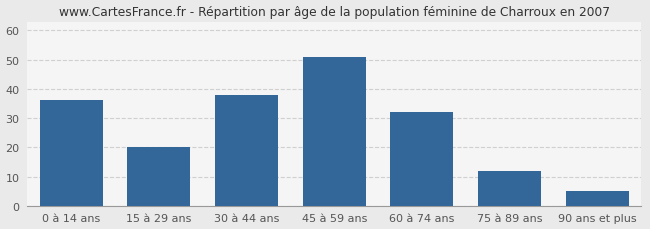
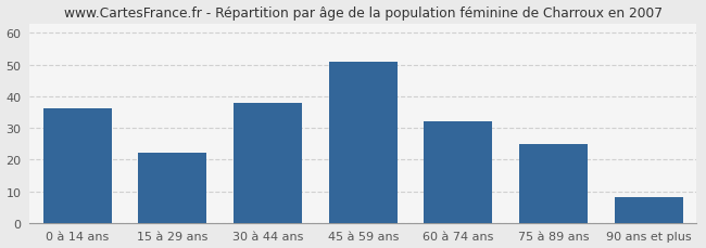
15 à 29 ans: 20 -> 22
75 à 89 ans: 12 -> 25
90 ans et plus: 5 -> 8
